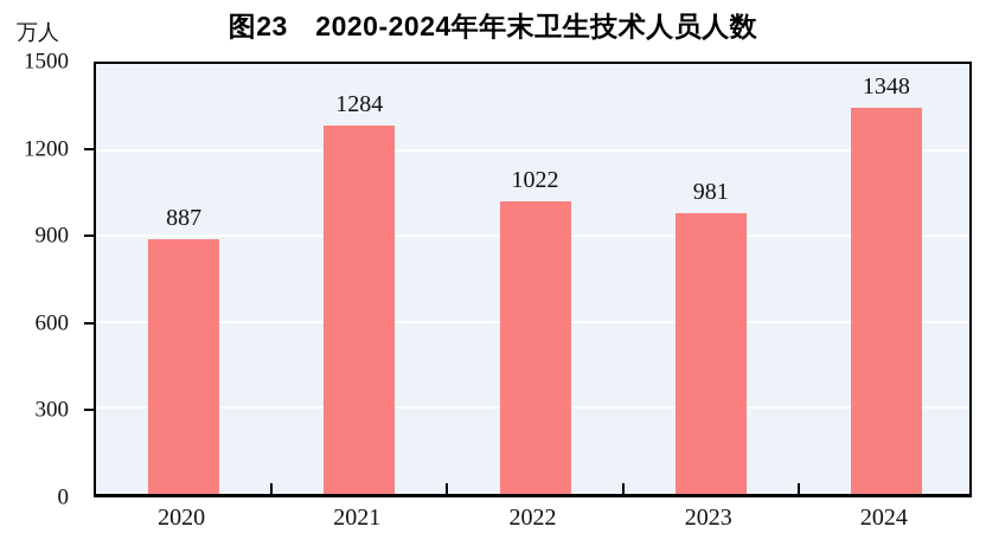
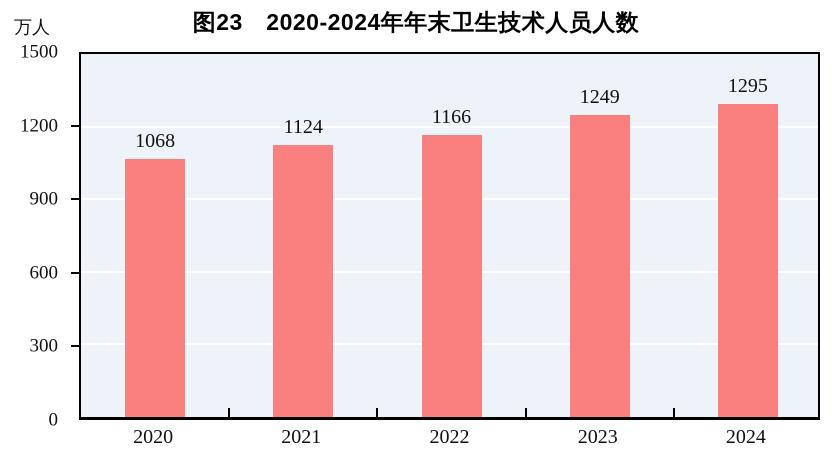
2020: 887 -> 1068
2021: 1284 -> 1124
2022: 1022 -> 1166
2023: 981 -> 1249
2024: 1348 -> 1295
